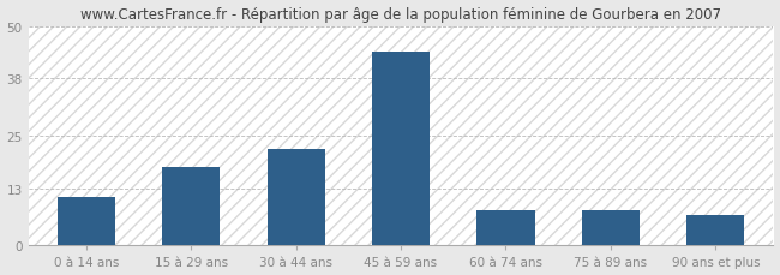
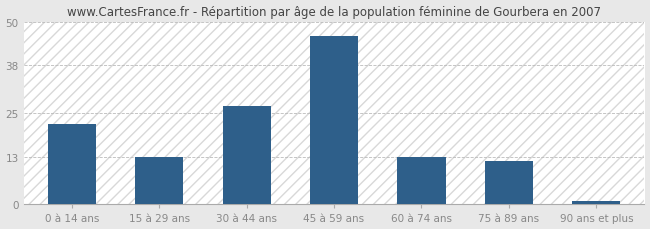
0 à 14 ans: 11 -> 22
15 à 29 ans: 18 -> 13
30 à 44 ans: 22 -> 27
45 à 59 ans: 44 -> 46
60 à 74 ans: 8 -> 13
75 à 89 ans: 8 -> 12
90 ans et plus: 7 -> 1
